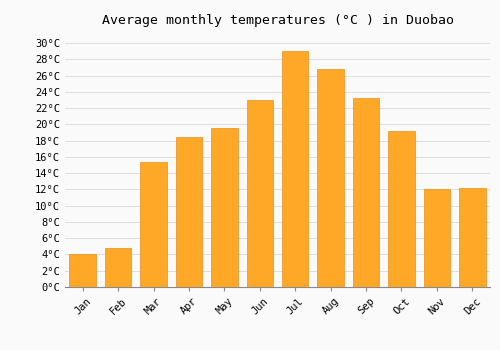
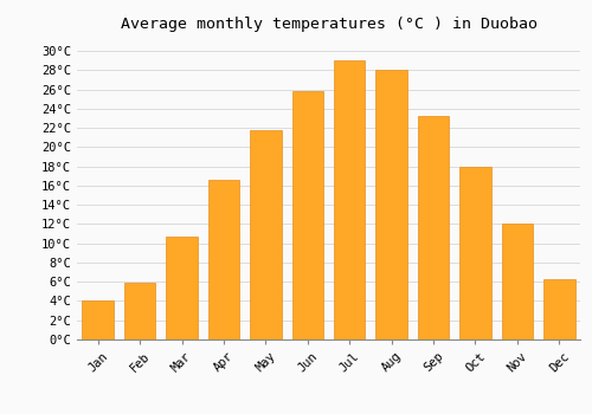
Feb: 4.8°C -> 5.9°C
Mar: 15.4°C -> 10.7°C
Apr: 18.4°C -> 16.6°C
May: 19.6°C -> 21.8°C
Jun: 23.0°C -> 25.8°C
Aug: 26.8°C -> 28.0°C
Oct: 19.2°C -> 18.0°C
Dec: 12.2°C -> 6.3°C
